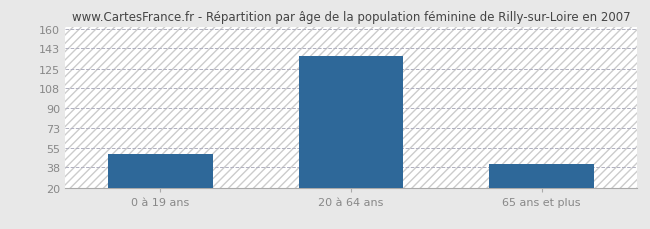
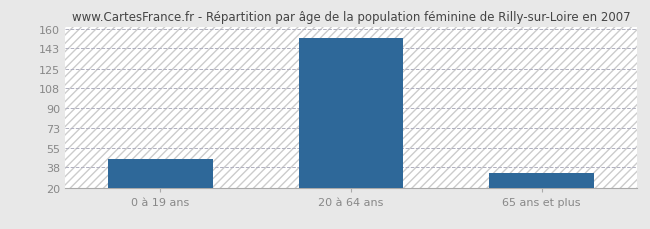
0 à 19 ans: 50 -> 45
20 à 64 ans: 136 -> 152
65 ans et plus: 41 -> 33
